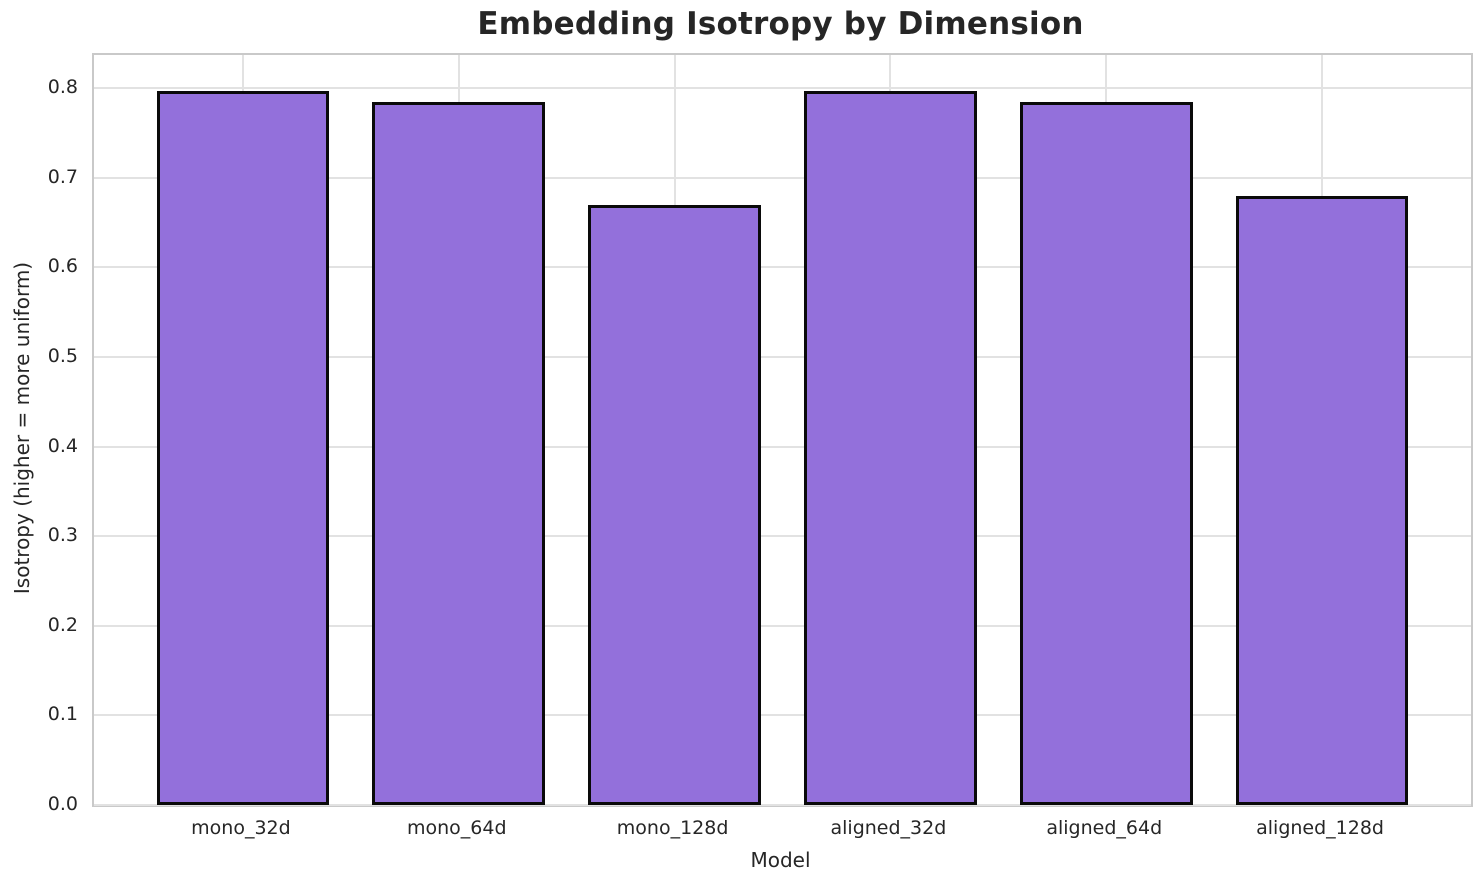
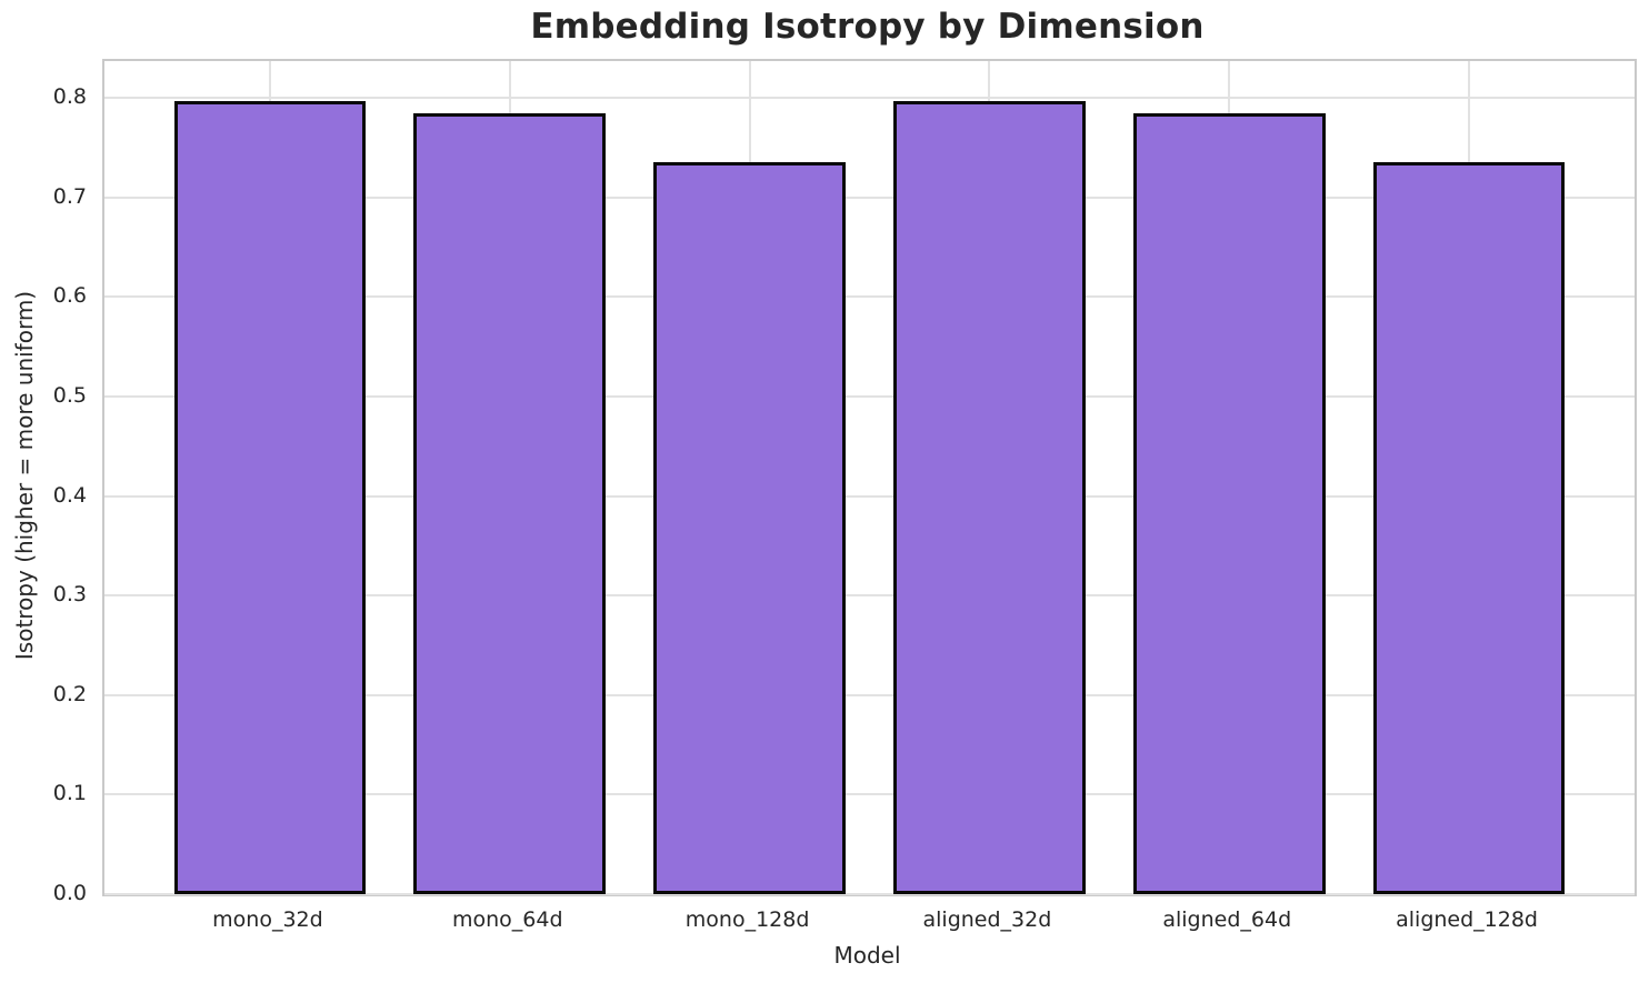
mono_128d: 0.67 -> 0.73
aligned_128d: 0.68 -> 0.73
